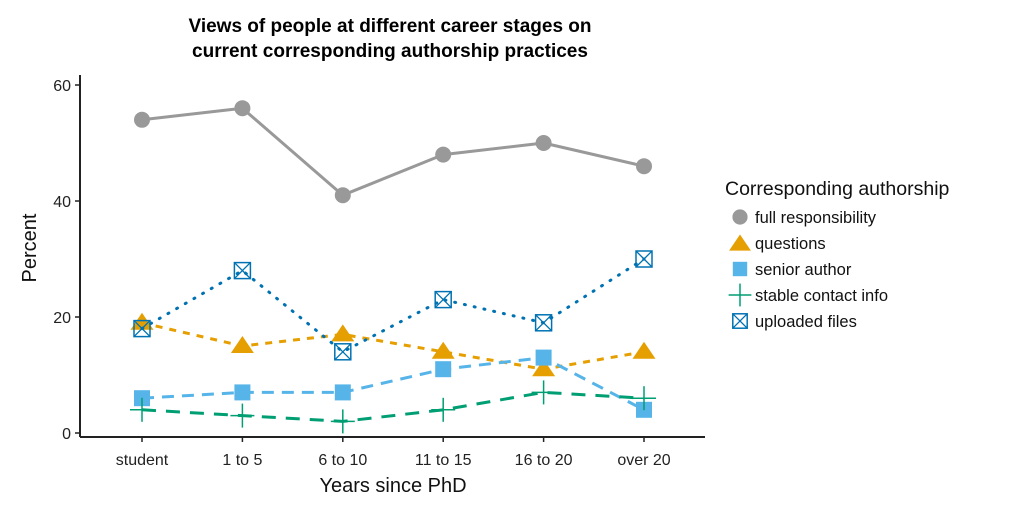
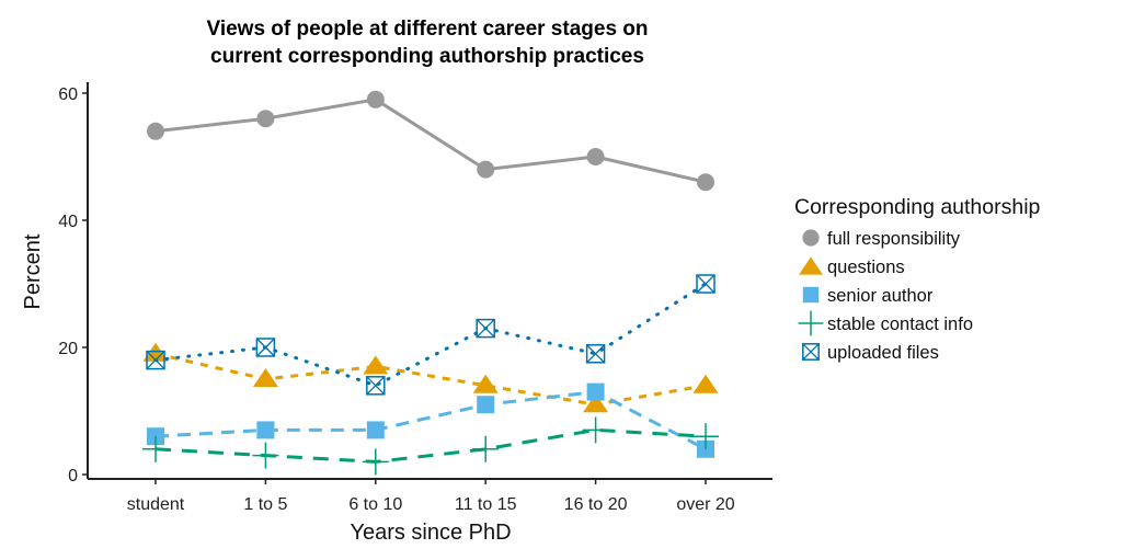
uploaded files/1 to 5: 28 -> 20
full responsibility/6 to 10: 41 -> 59
